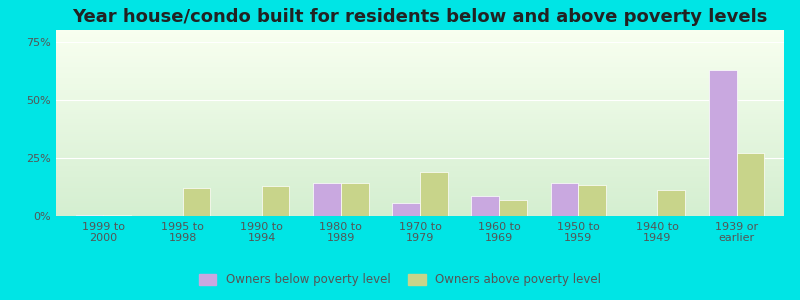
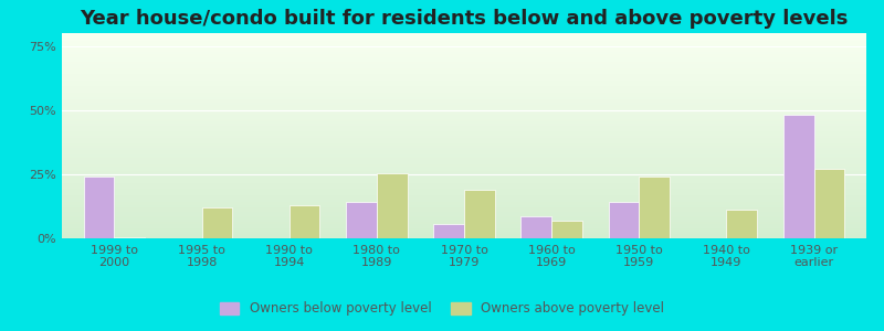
Owners below poverty level/1999 to 2000: 0.5% -> 24.0%
Owners above poverty level/1980 to 1989: 14.0% -> 25.5%
Owners above poverty level/1950 to 1959: 13.5% -> 24.0%
Owners below poverty level/1939 or earlier: 63.0% -> 48.0%
